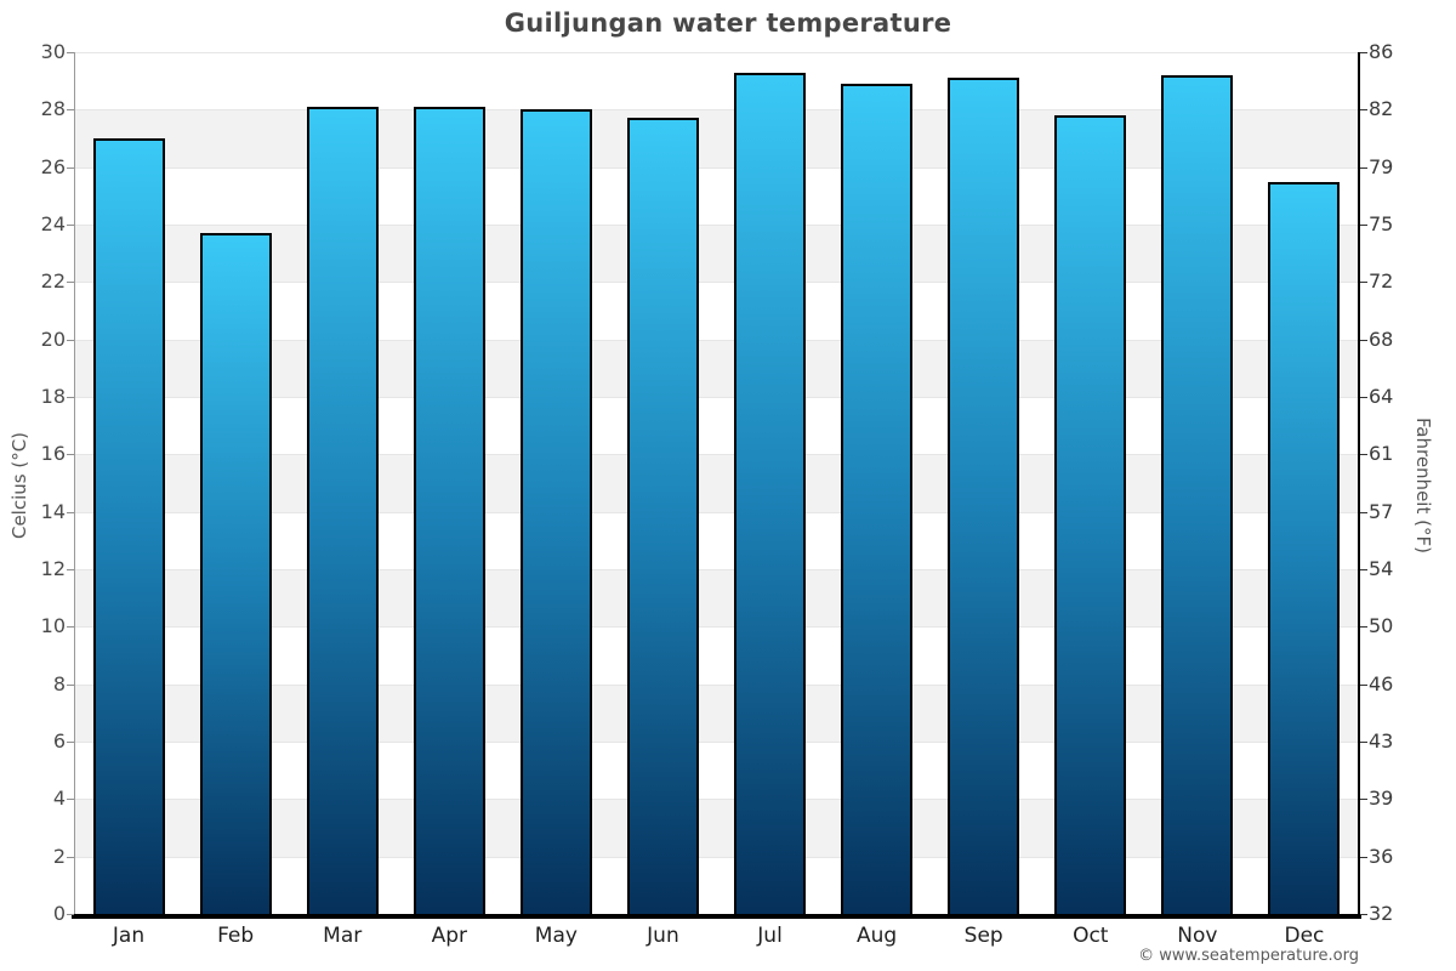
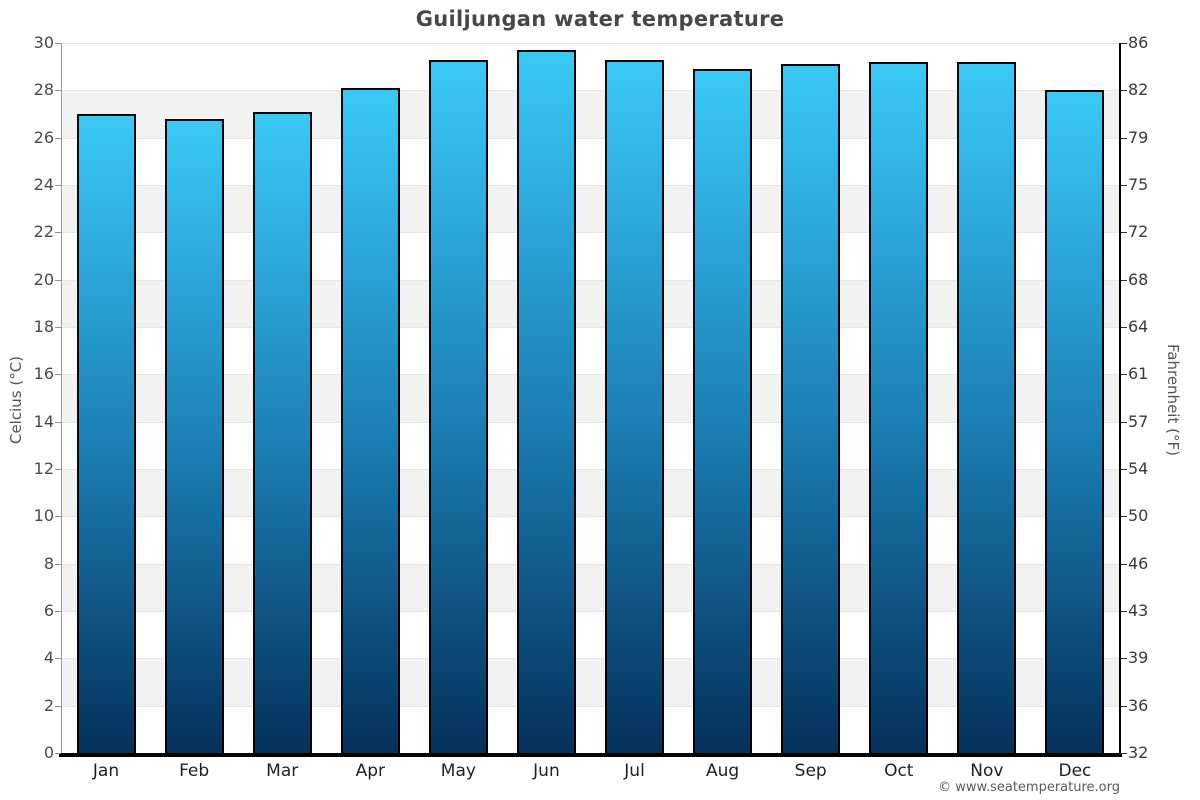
Feb: 23.7 -> 26.8
Mar: 28.1 -> 27.1
May: 28.0 -> 29.3
Jun: 27.7 -> 29.7
Oct: 27.8 -> 29.2
Dec: 25.5 -> 28.0
